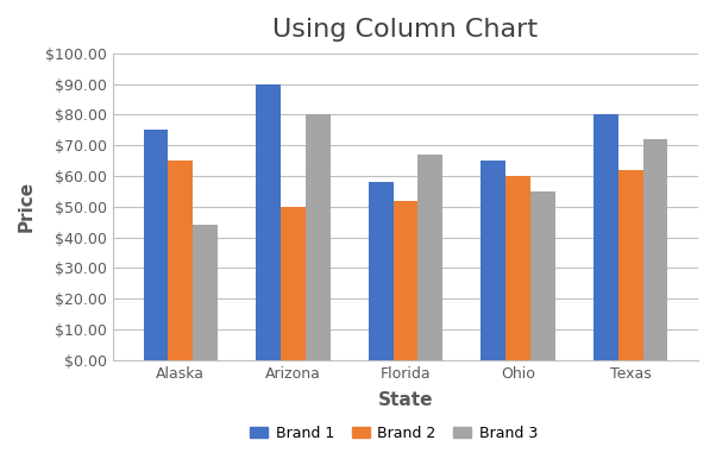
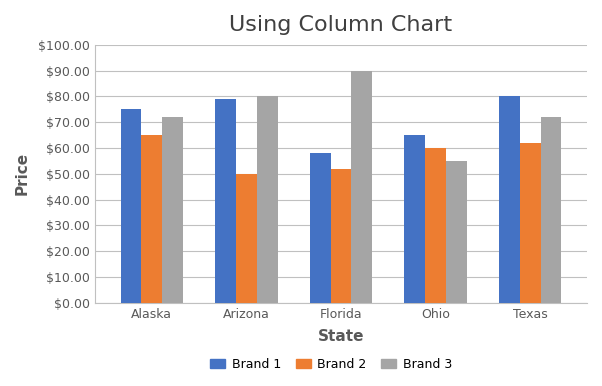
Brand 3/Alaska: $44 -> $72
Brand 1/Arizona: $90 -> $79
Brand 3/Florida: $67 -> $90
